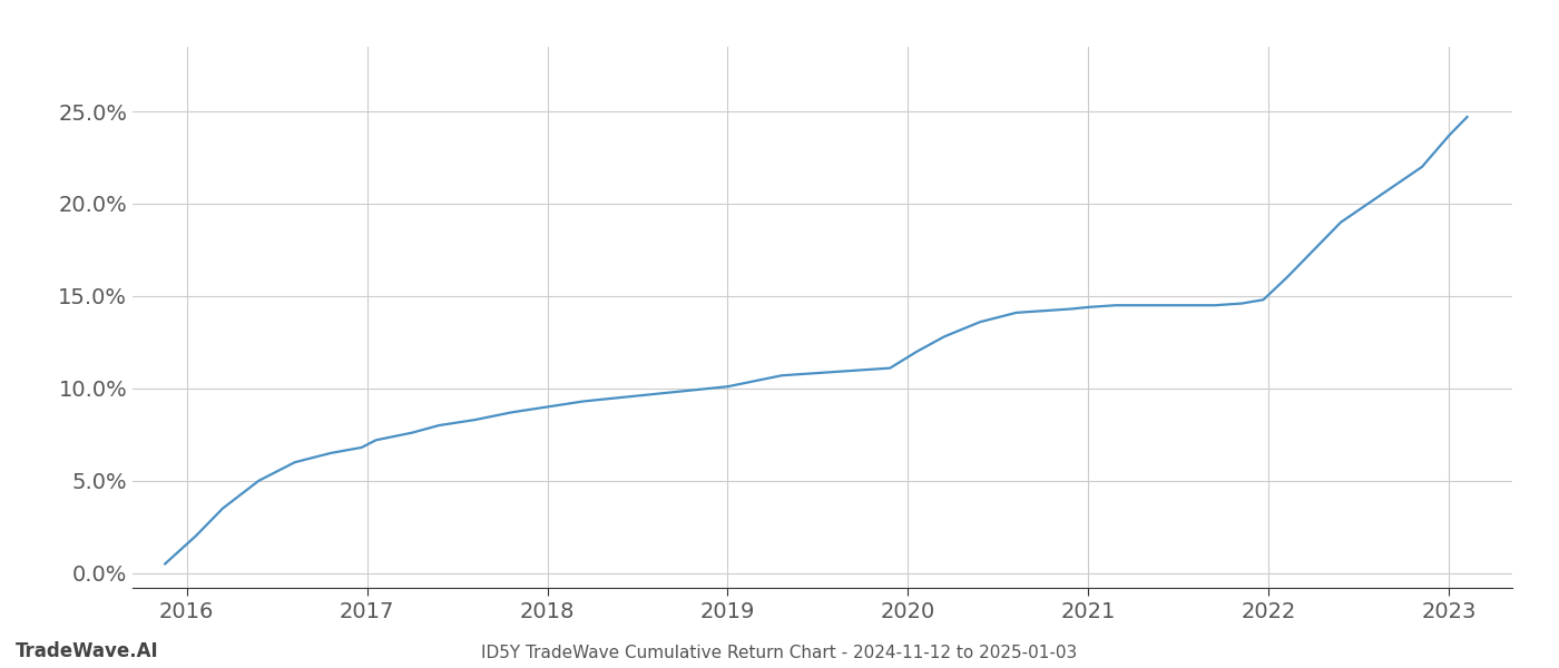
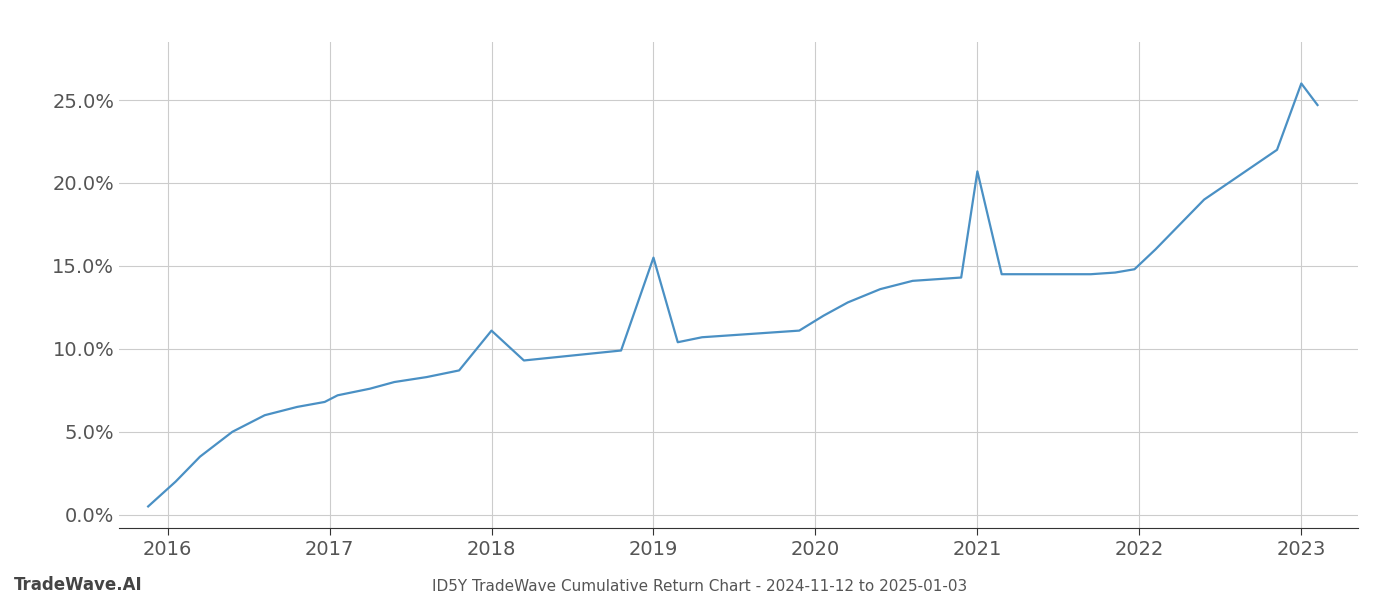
2018: 9.0% -> 11.1%
2019: 10.1% -> 15.5%
2021: 14.4% -> 20.7%
2023: 23.7% -> 26.0%
